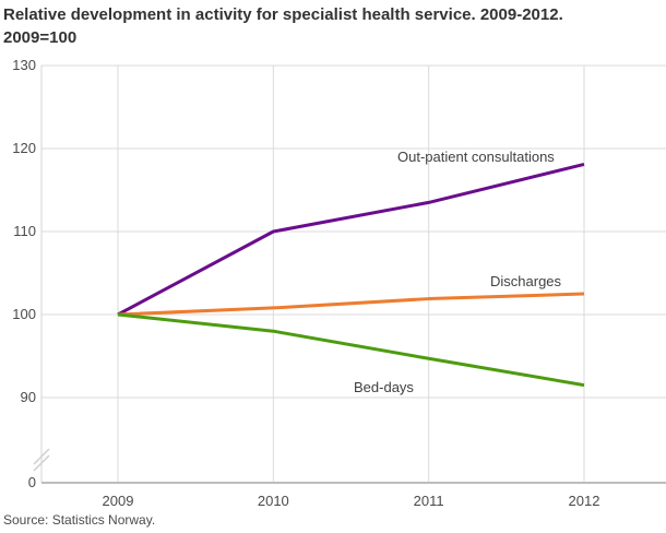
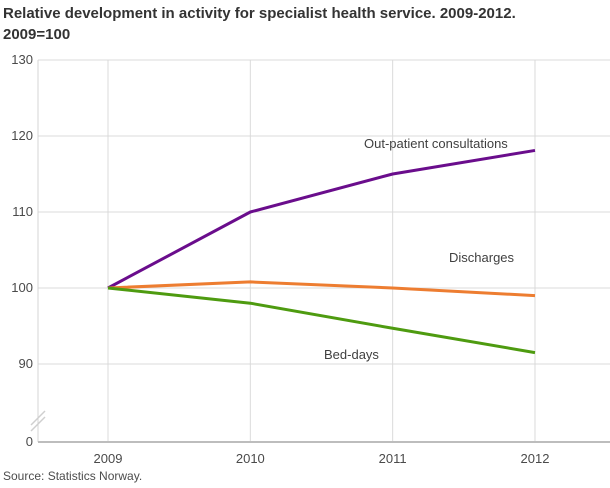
Out-patient consultations/2011: 114 -> 115
Discharges/2011: 102 -> 100
Discharges/2012: 102 -> 99
